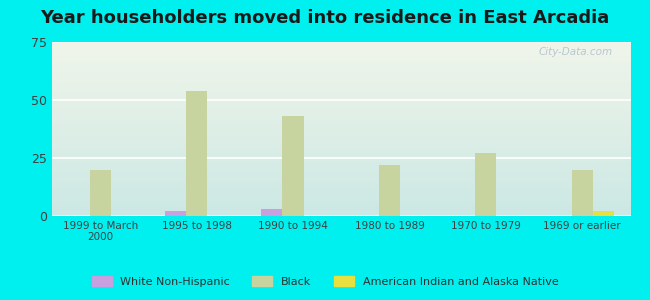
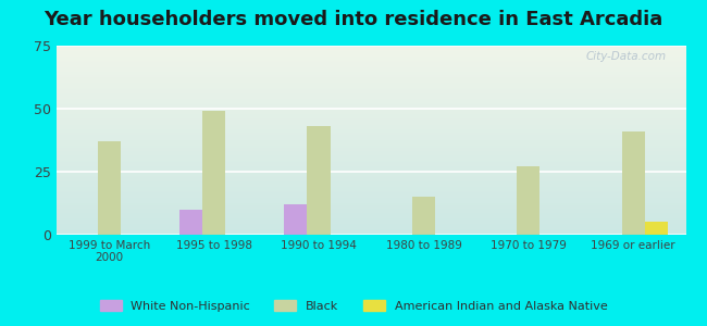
Black/1999 to March 2000: 20 -> 37
White Non-Hispanic/1995 to 1998: 2 -> 10
Black/1995 to 1998: 54 -> 49
White Non-Hispanic/1990 to 1994: 3 -> 12
Black/1980 to 1989: 22 -> 15
Black/1969 or earlier: 20 -> 41
American Indian and Alaska Native/1969 or earlier: 2 -> 5
